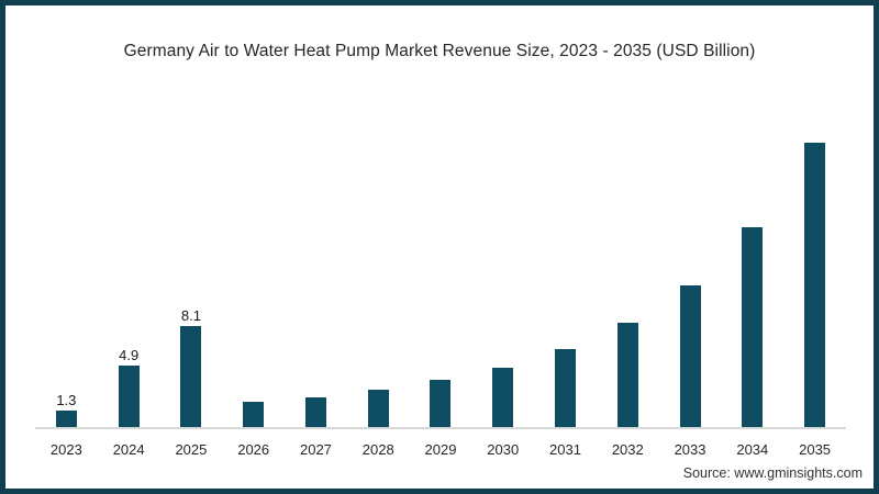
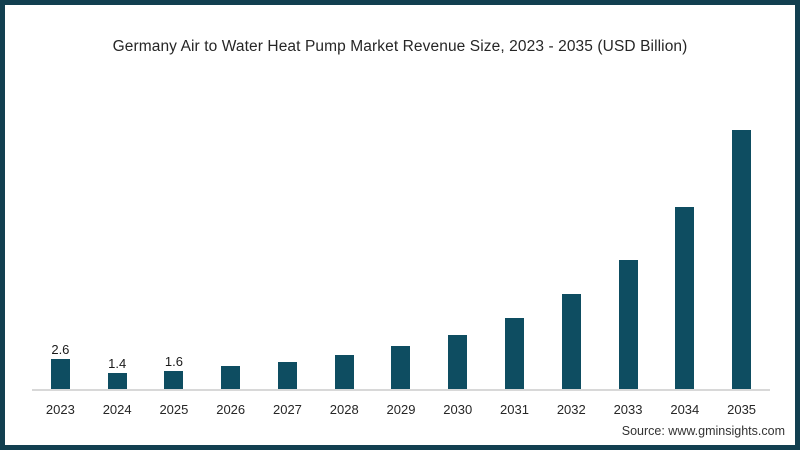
2023: 1.3 -> 2.6
2024: 4.9 -> 1.4
2025: 8.1 -> 1.6
